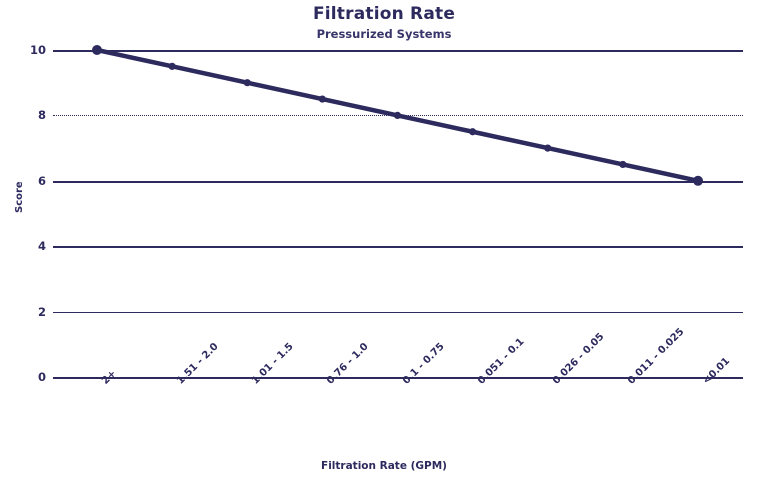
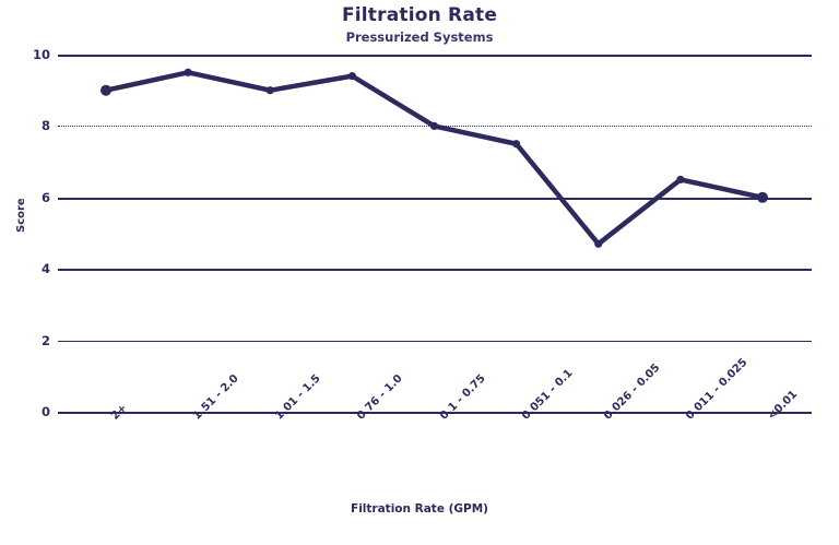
2+: 10.0 -> 9.0
0.76 - 1.0: 8.5 -> 9.4
0.026 - 0.05: 7.0 -> 4.7
